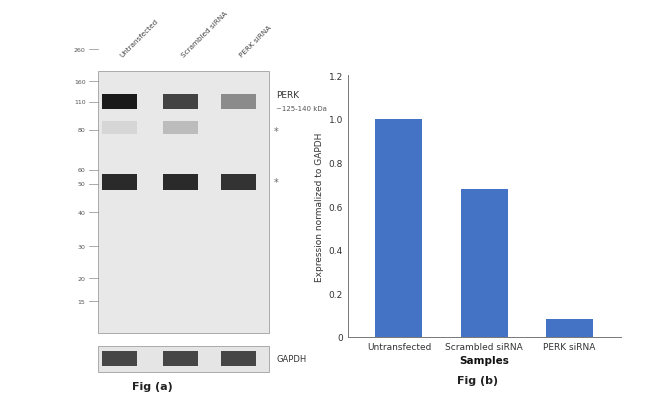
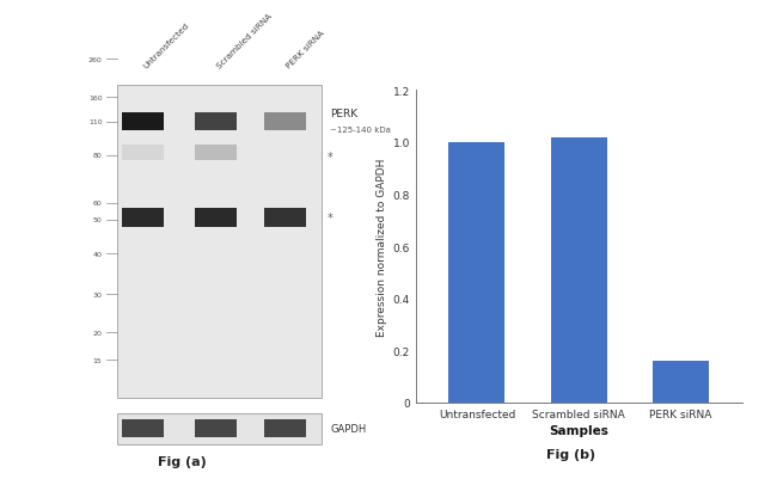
Scrambled siRNA: 0.68 -> 1.02
PERK siRNA: 0.08 -> 0.16
